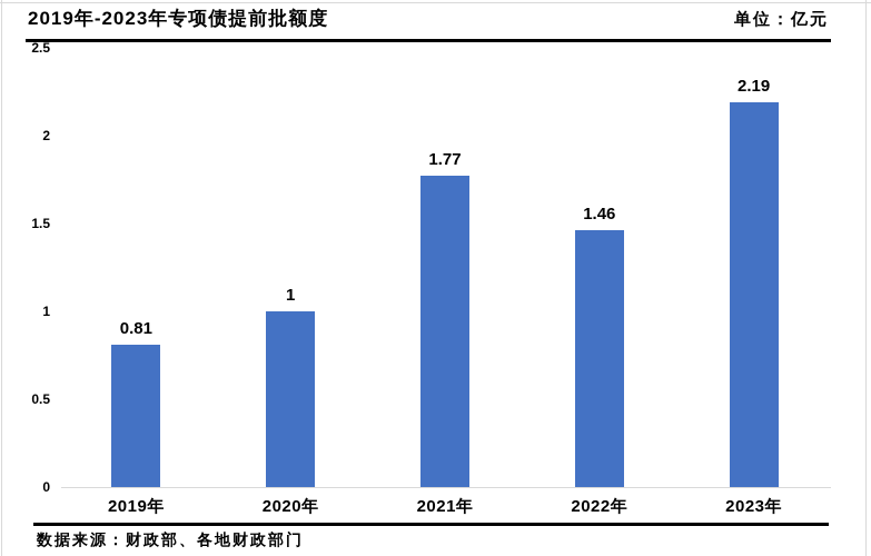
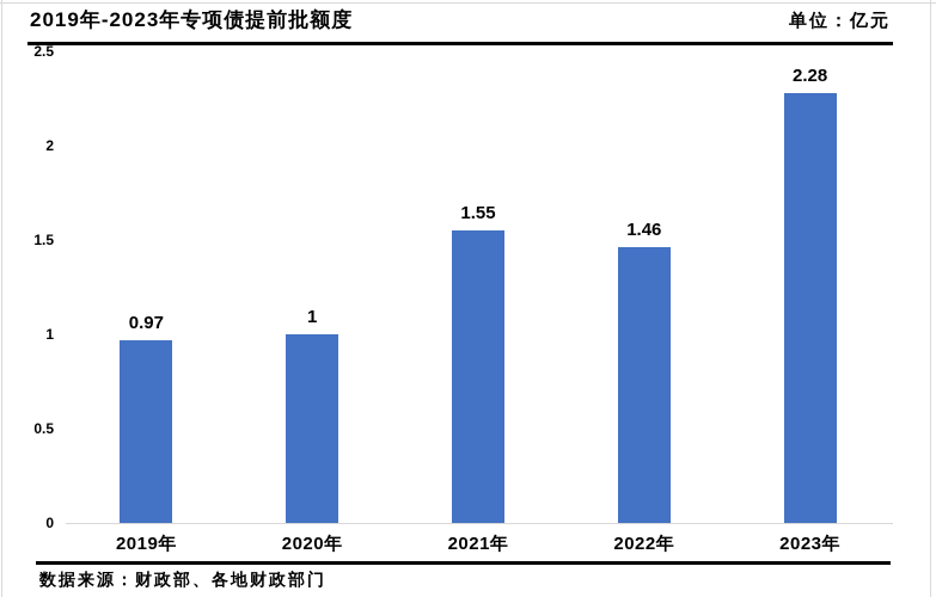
2019年: 0.81 -> 0.97
2021年: 1.77 -> 1.55
2023年: 2.19 -> 2.28
